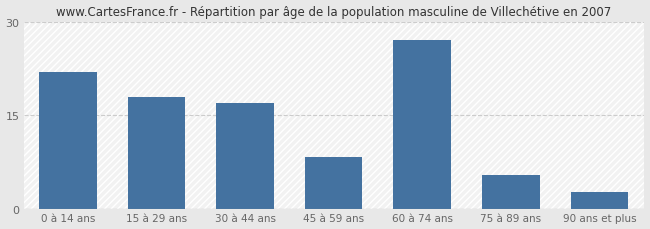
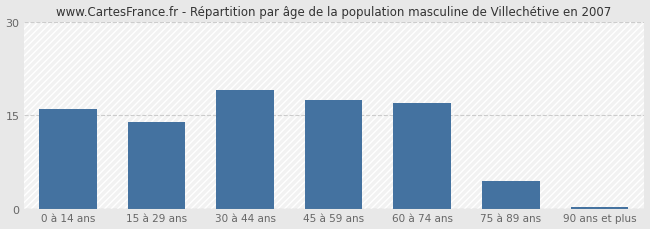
0 à 14 ans: 22.0 -> 16.0
15 à 29 ans: 18.0 -> 14.0
30 à 44 ans: 17.0 -> 19.0
45 à 59 ans: 8.4 -> 17.5
60 à 74 ans: 27.0 -> 17.0
75 à 89 ans: 5.4 -> 4.5
90 ans et plus: 2.8 -> 0.3
